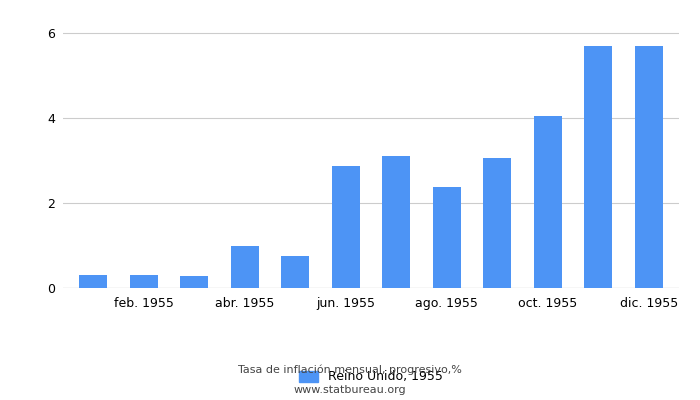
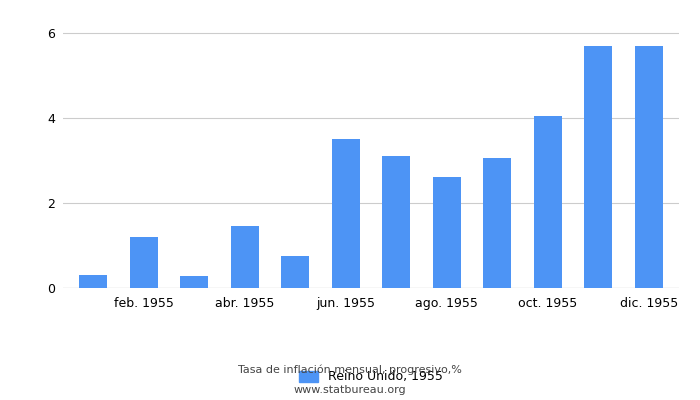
feb. 1955: 0.30 -> 1.20
abr. 1955: 1.00 -> 1.45
jun. 1955: 2.88 -> 3.50
ago. 1955: 2.38 -> 2.60
